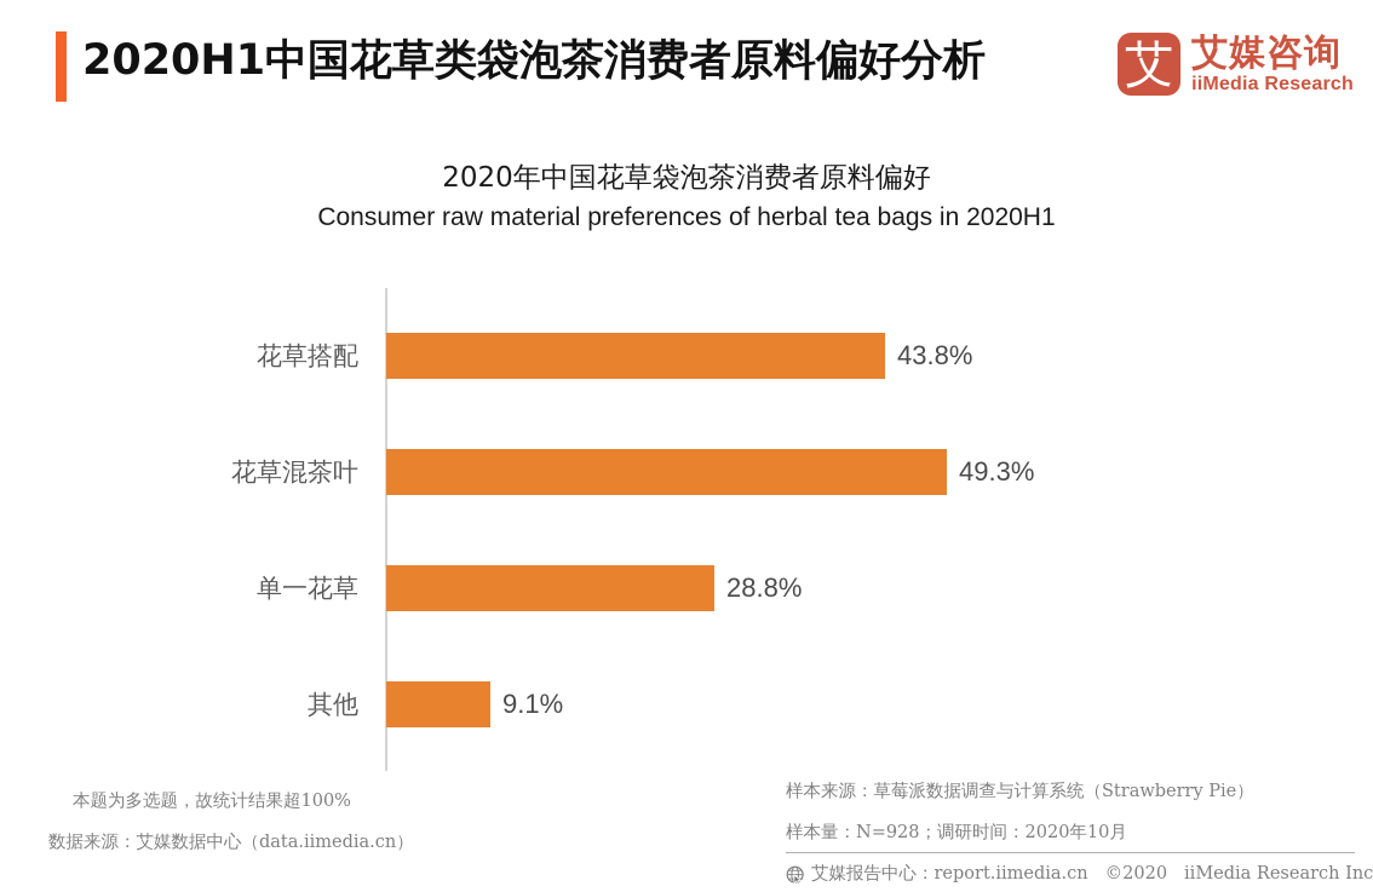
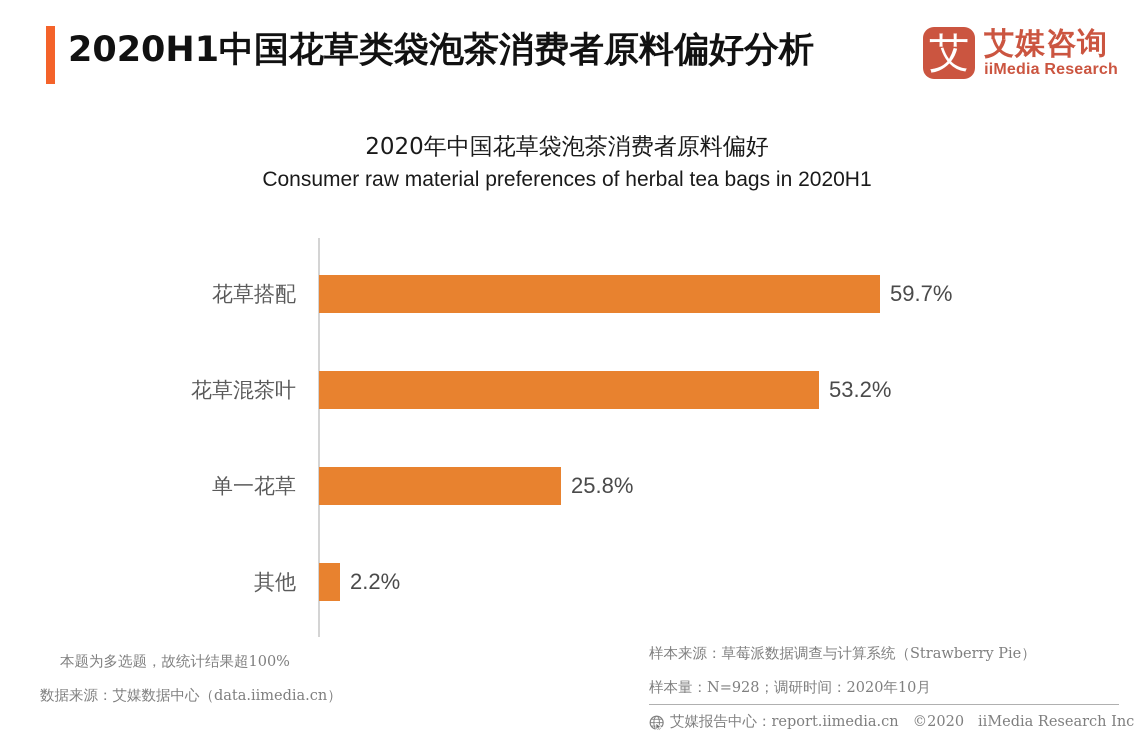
花草搭配: 43.8% -> 59.7%
花草混茶叶: 49.3% -> 53.2%
单一花草: 28.8% -> 25.8%
其他: 9.1% -> 2.2%
